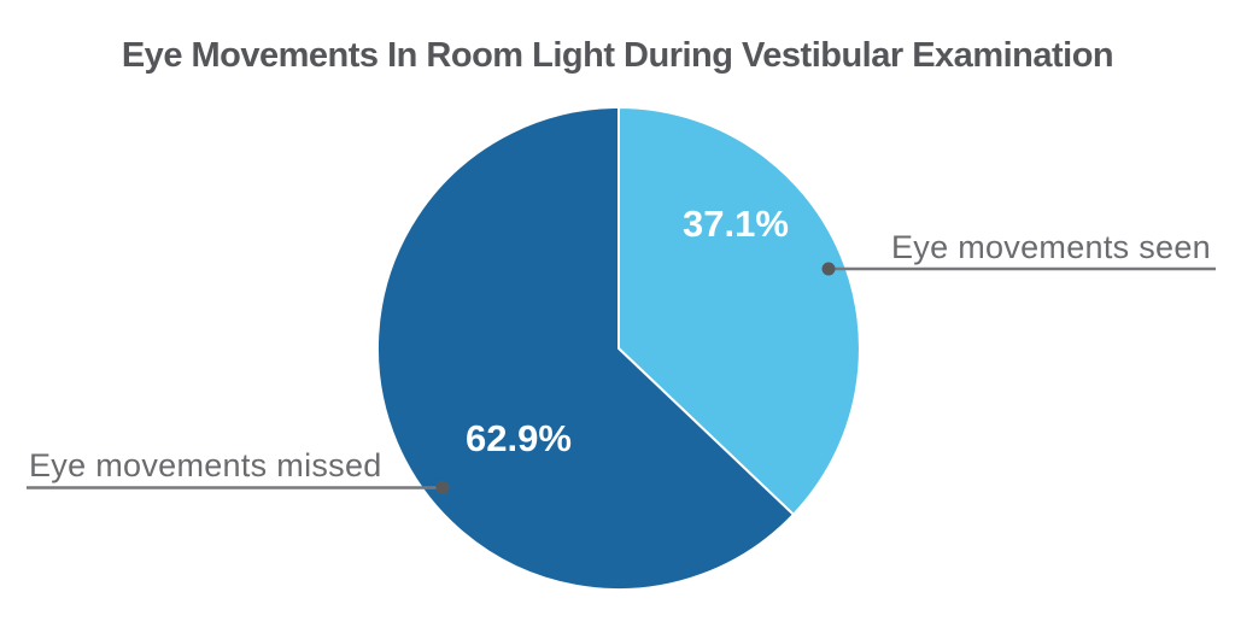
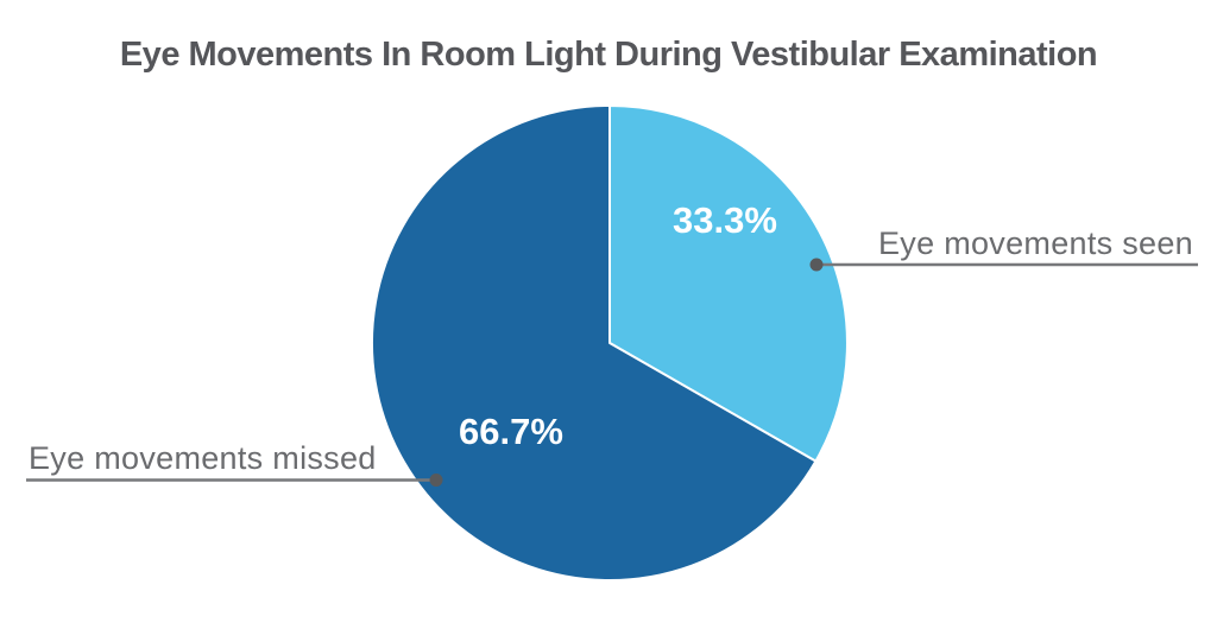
Eye movements seen: 37.1% -> 33.3%
Eye movements missed: 62.9% -> 66.7%
